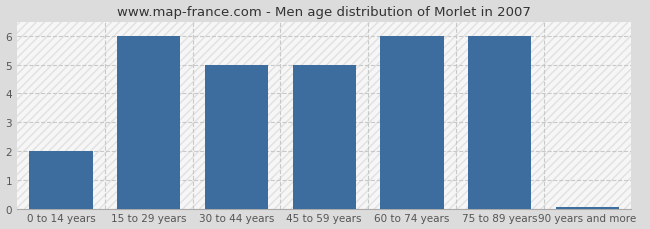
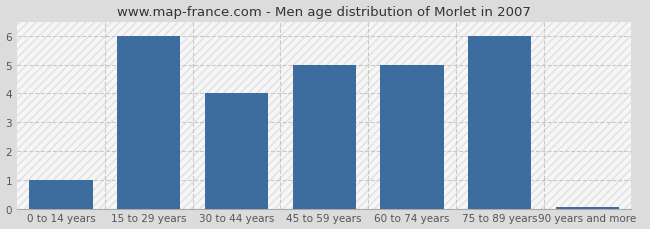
0 to 14 years: 2.00 -> 1.00
30 to 44 years: 5.00 -> 4.00
60 to 74 years: 6.00 -> 5.00
